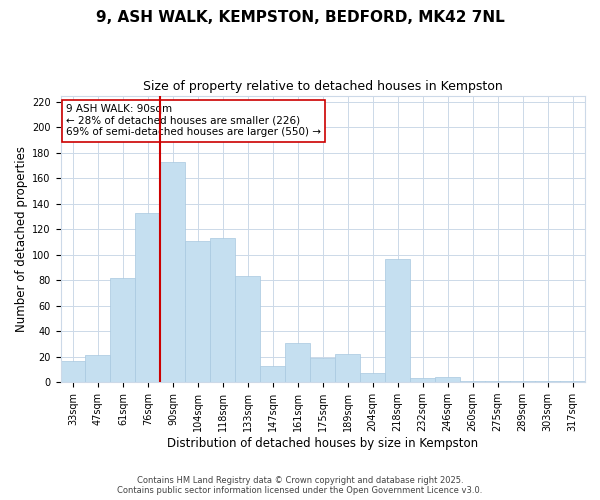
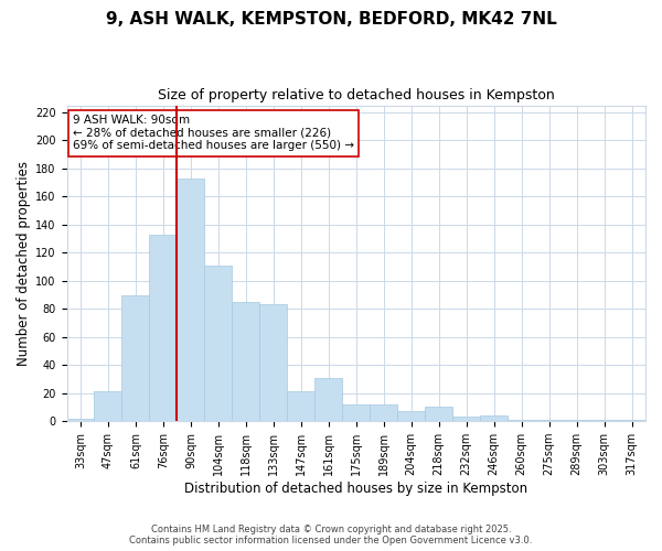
33sqm: 17 -> 2
61sqm: 82 -> 90
118sqm: 113 -> 85
147sqm: 13 -> 21
175sqm: 19 -> 12
189sqm: 22 -> 12
218sqm: 97 -> 10
